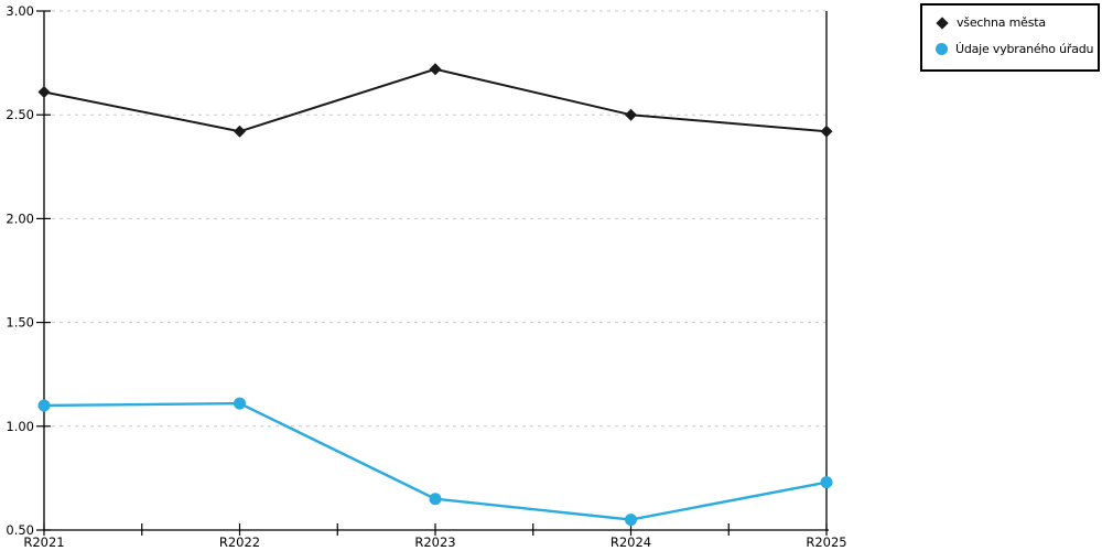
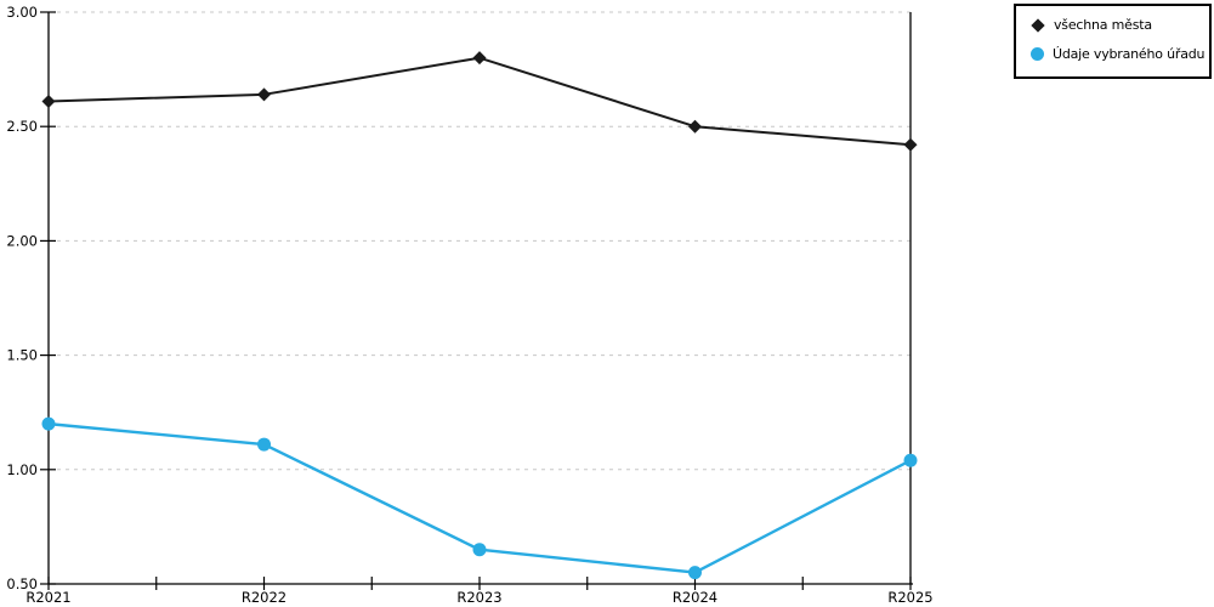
Údaje vybraného úřadu/R2021: 1.10 -> 1.20
všechna města/R2022: 2.42 -> 2.64
všechna města/R2023: 2.72 -> 2.80
Údaje vybraného úřadu/R2025: 0.73 -> 1.04
